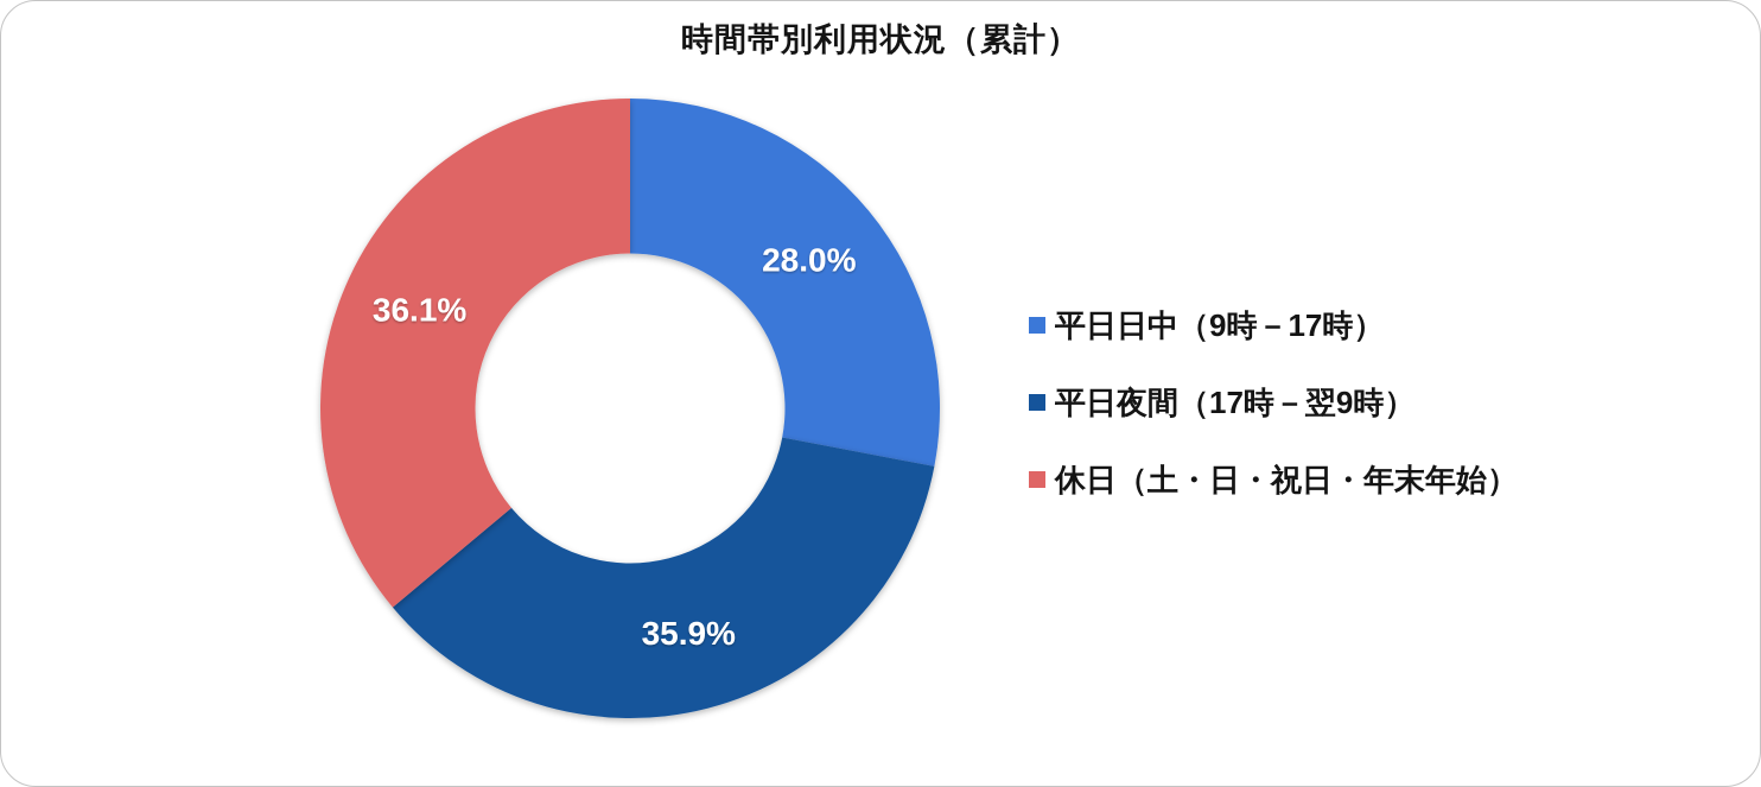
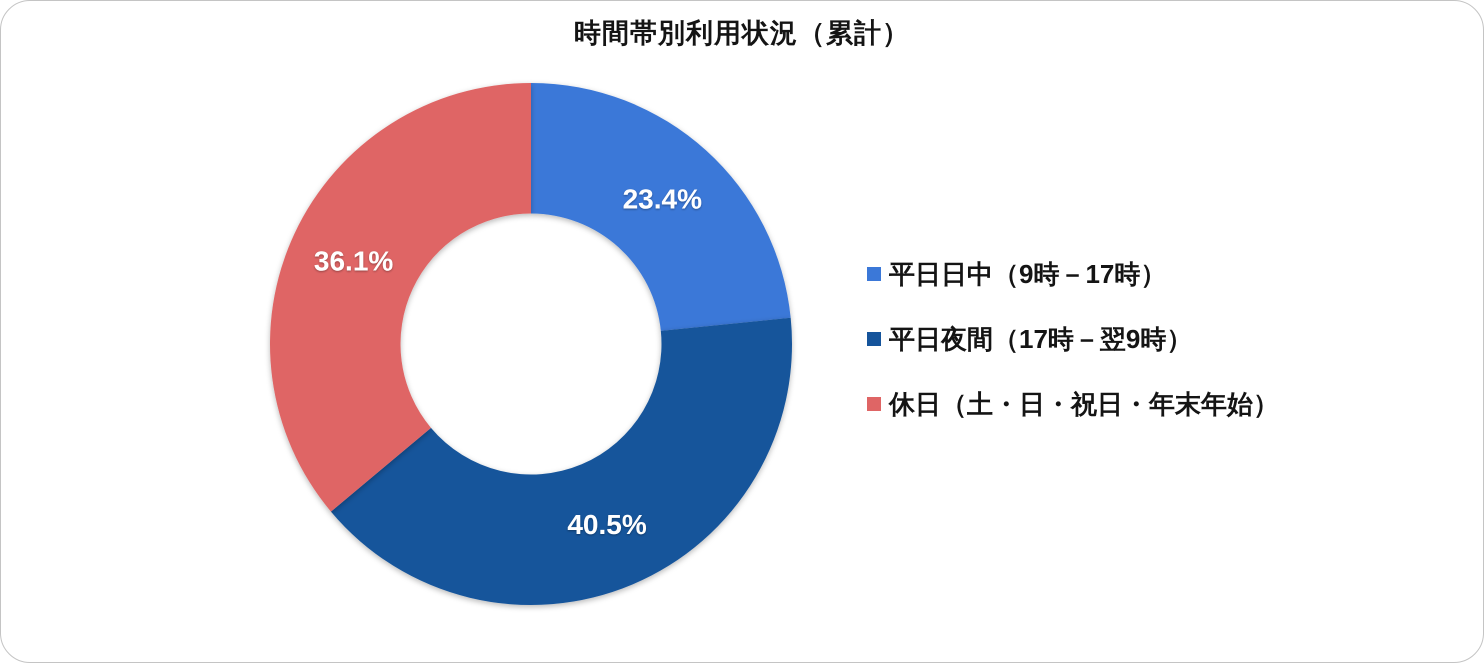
平日日中（9時－17時）: 28.0% -> 23.4%
平日夜間（17時－翌9時）: 35.9% -> 40.5%
